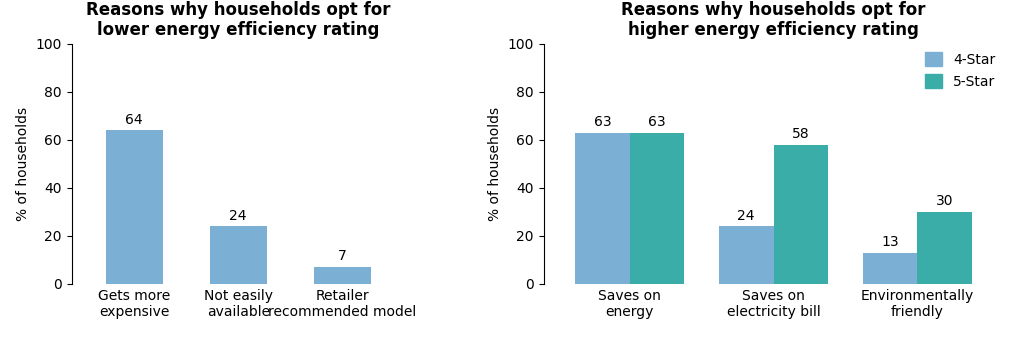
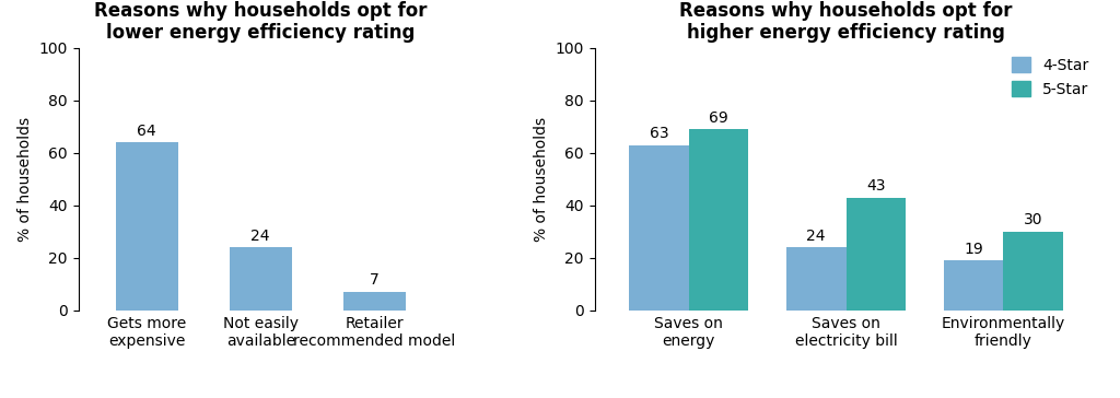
5-Star/Saves on energy: 63 -> 69
5-Star/Saves on electricity bill: 58 -> 43
4-Star/Environmentally friendly: 13 -> 19
